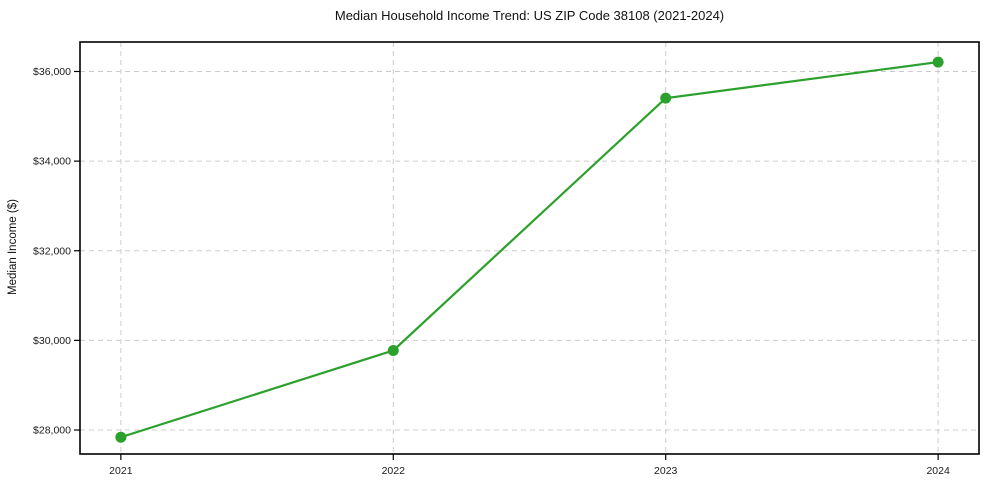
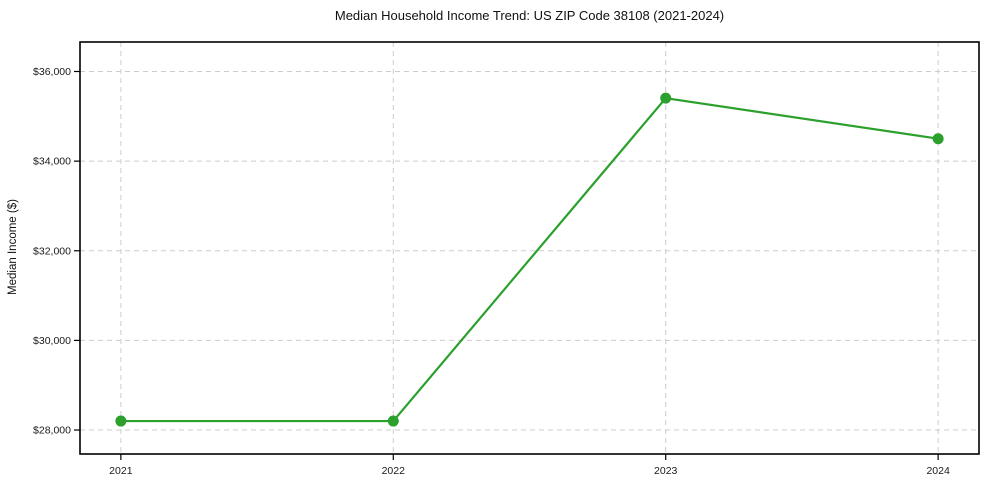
2021: $27800 -> $28200
2022: $29800 -> $28200
2024: $36200 -> $34500
